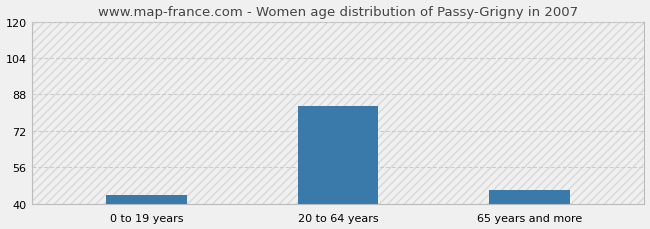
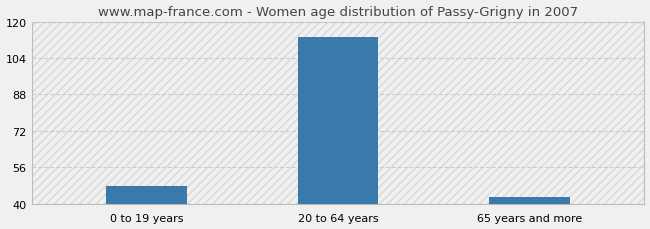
0 to 19 years: 44 -> 48
20 to 64 years: 83 -> 113
65 years and more: 46 -> 43
